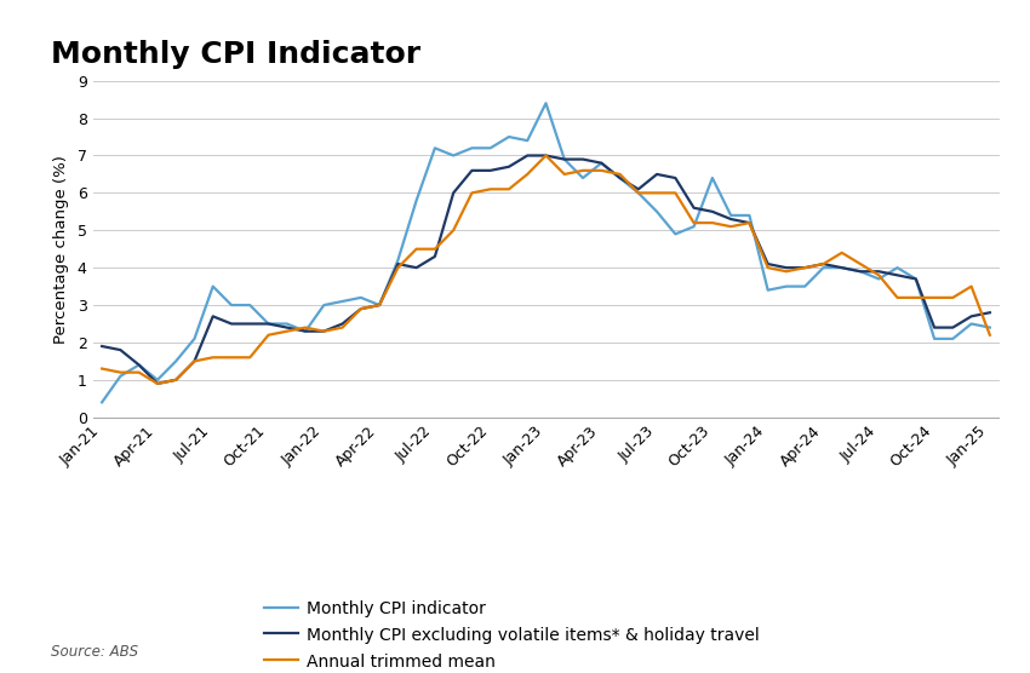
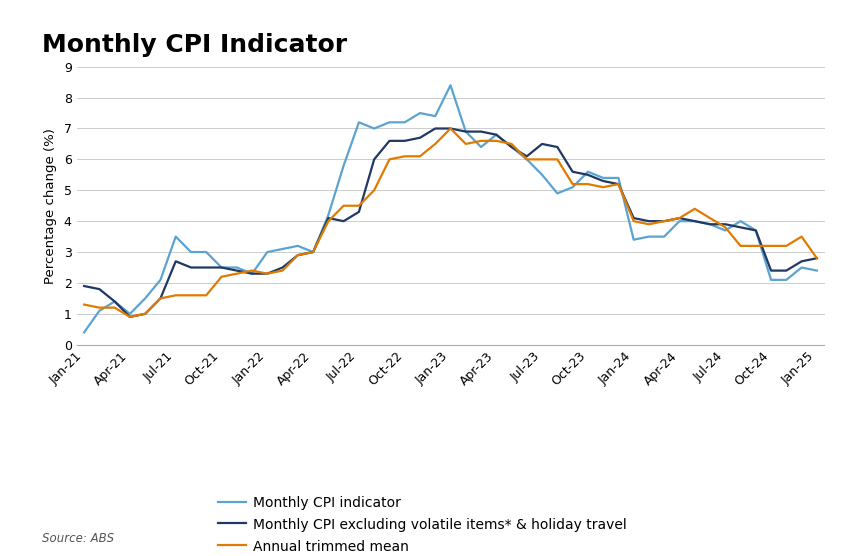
Monthly CPI indicator/Oct-23: 6.4 -> 5.6
Annual trimmed mean/Jan-25: 2.2 -> 2.8
